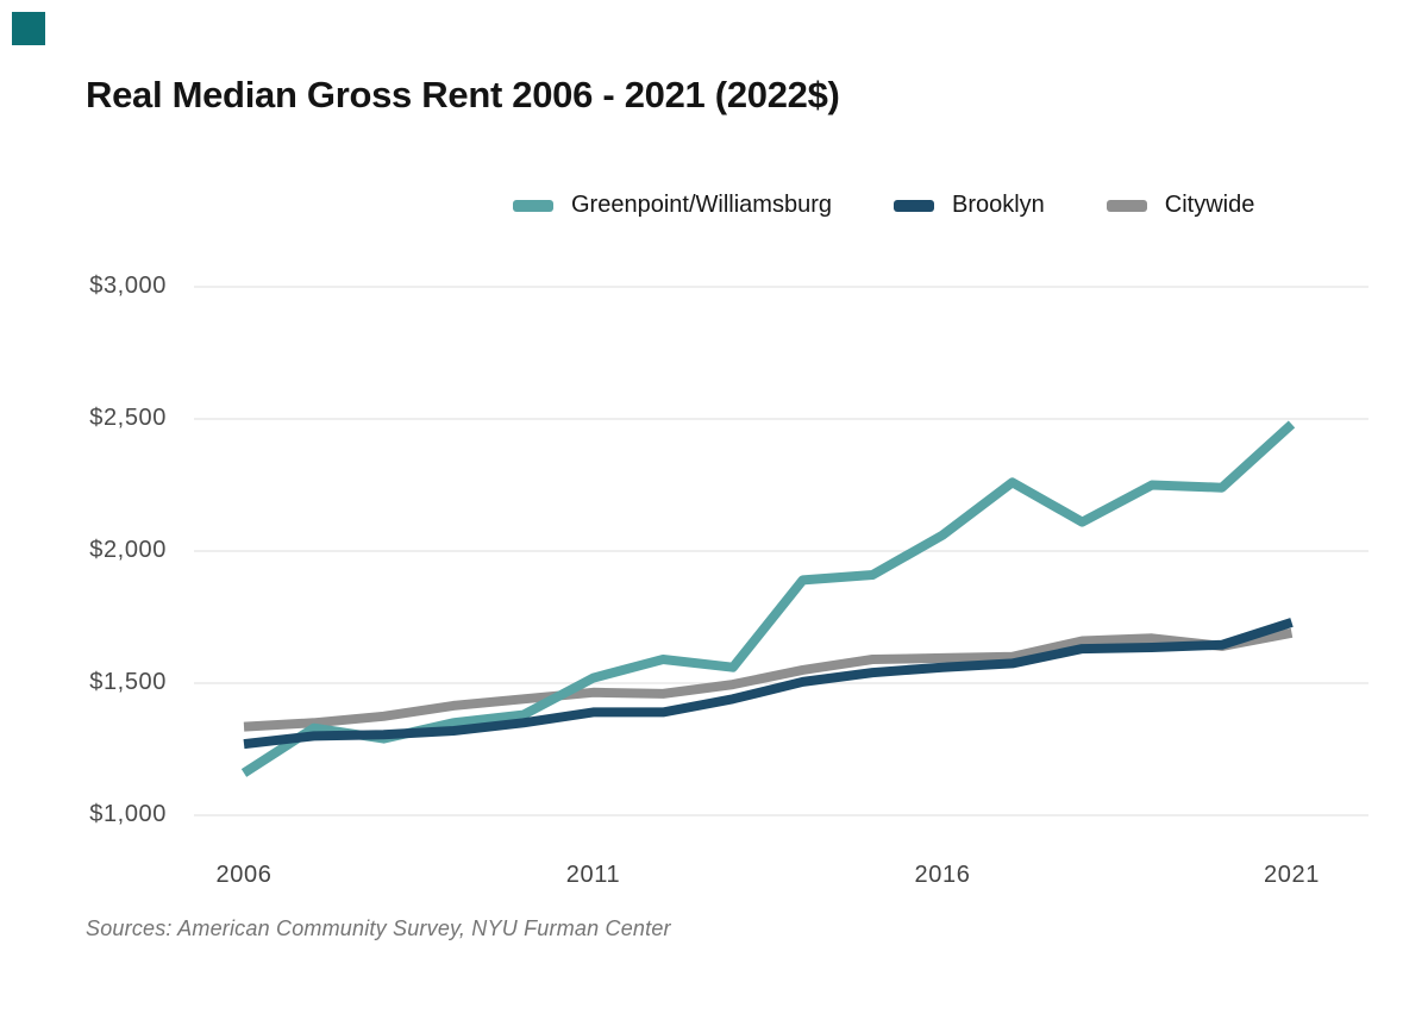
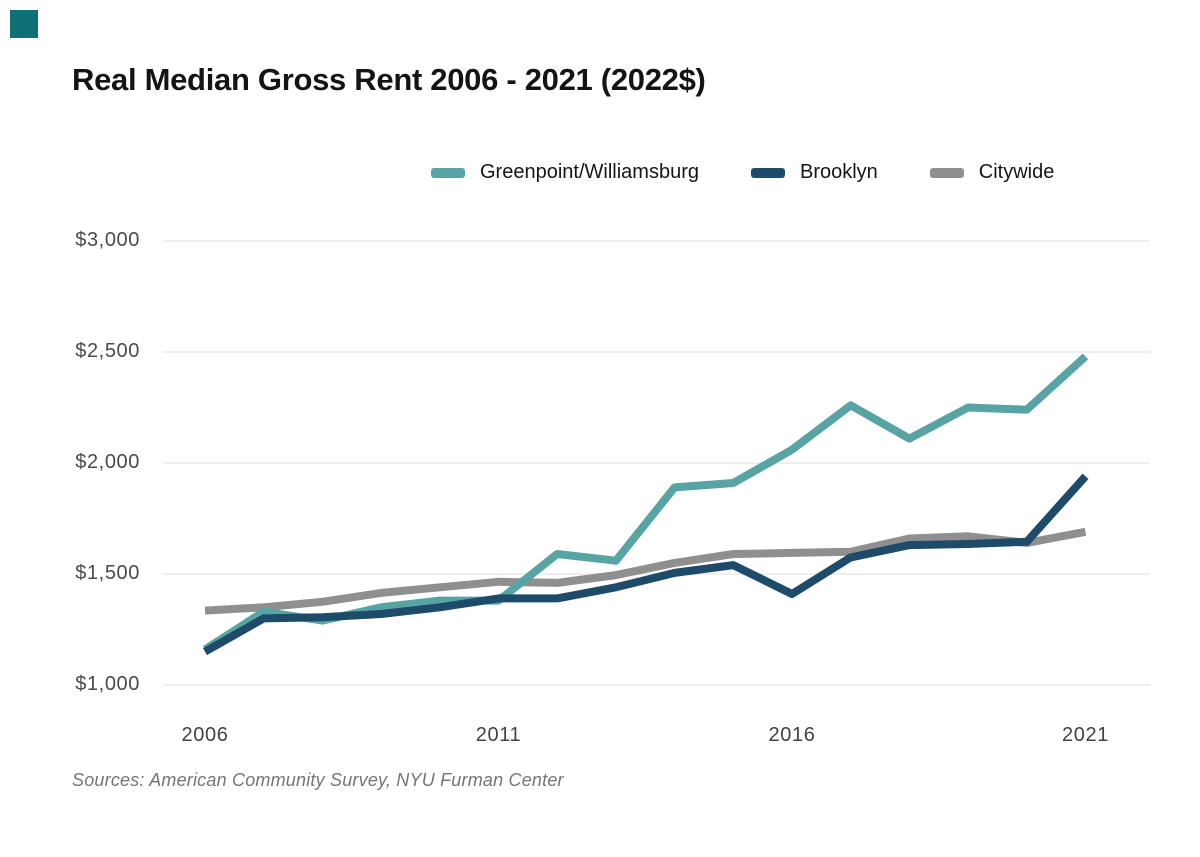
Brooklyn/2006: $1270 -> $1150
Greenpoint/Williamsburg/2011: $1520 -> $1380
Brooklyn/2016: $1560 -> $1410
Brooklyn/2021: $1730 -> $1940
